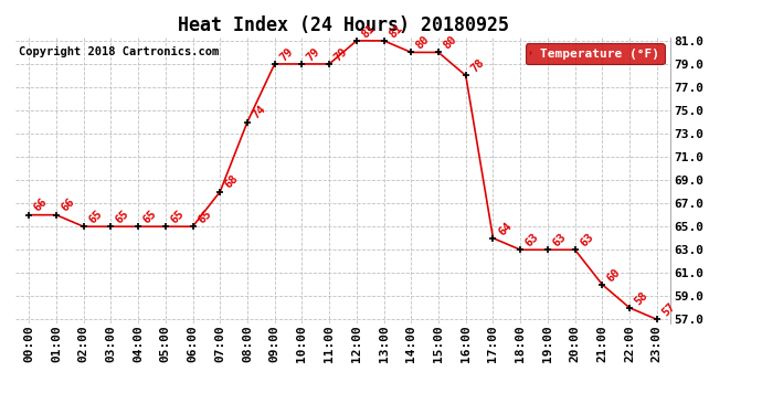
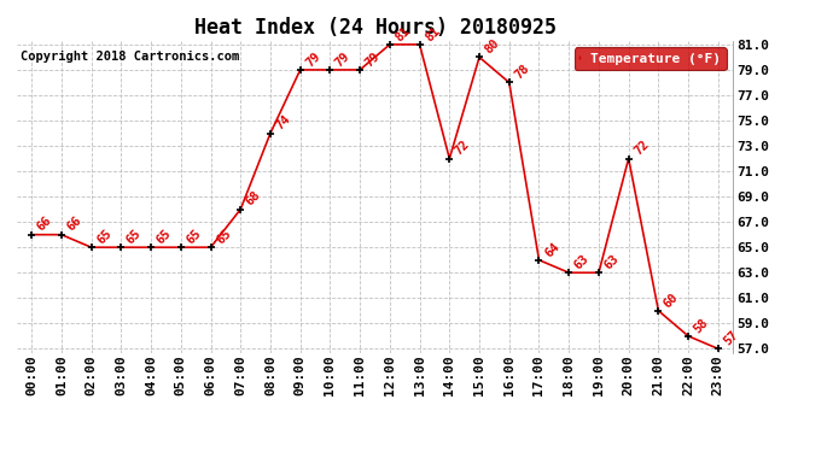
14:00: 80 -> 72
20:00: 63 -> 72
